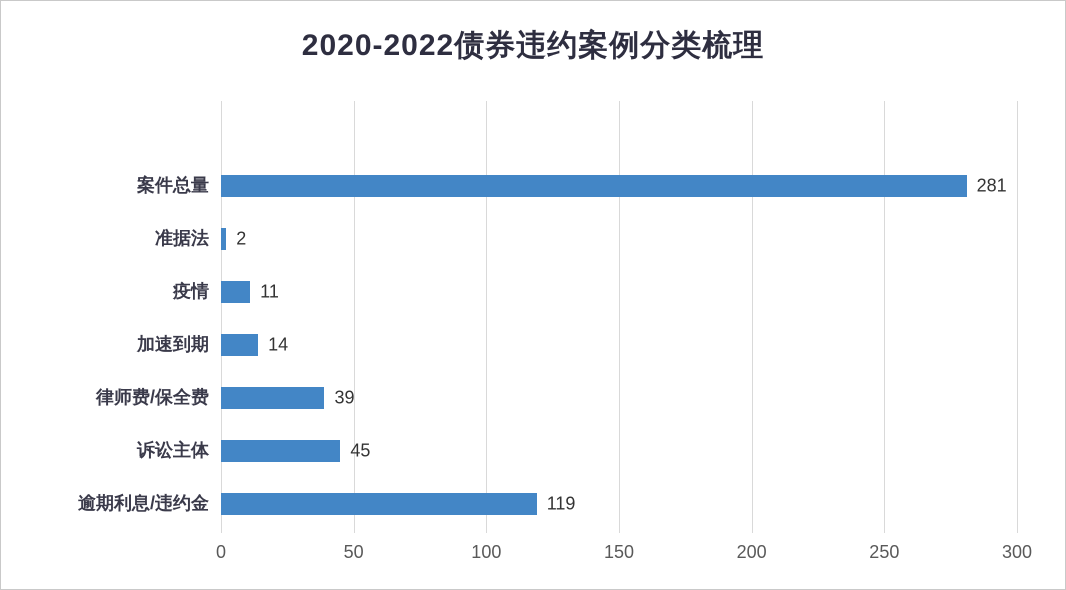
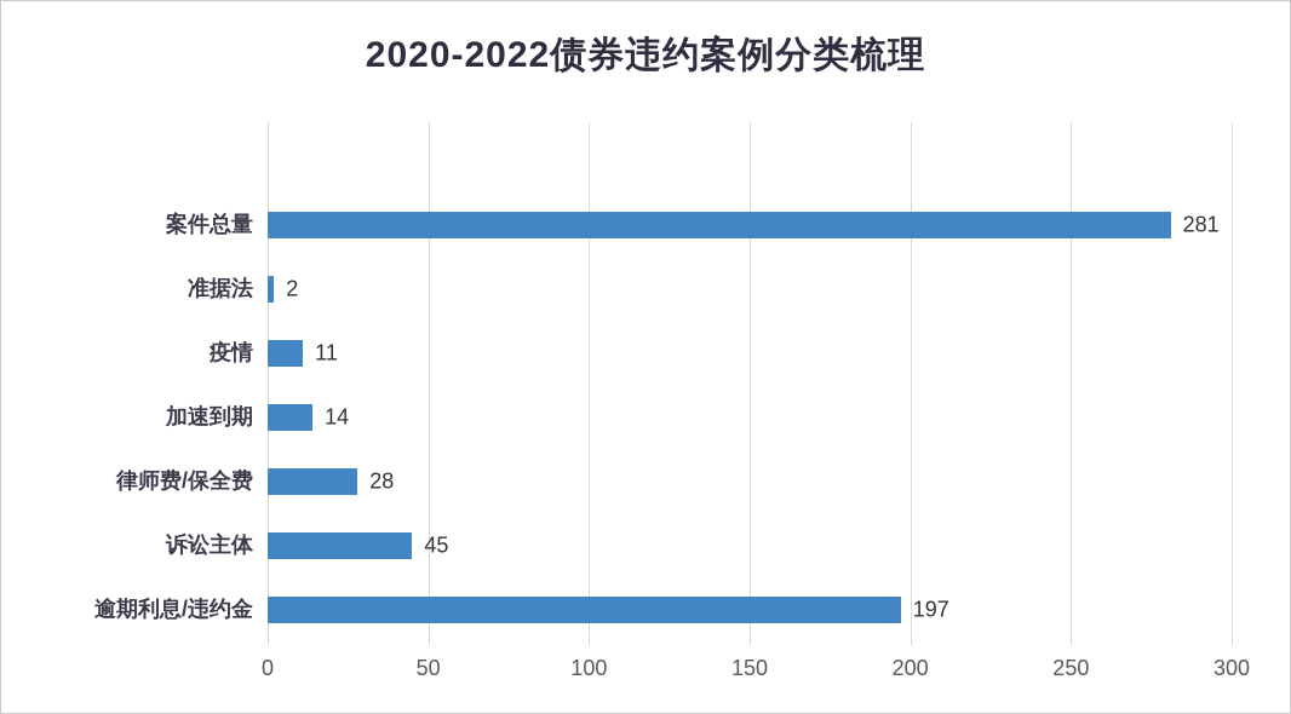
律师费/保全费: 39 -> 28
逾期利息/违约金: 119 -> 197
